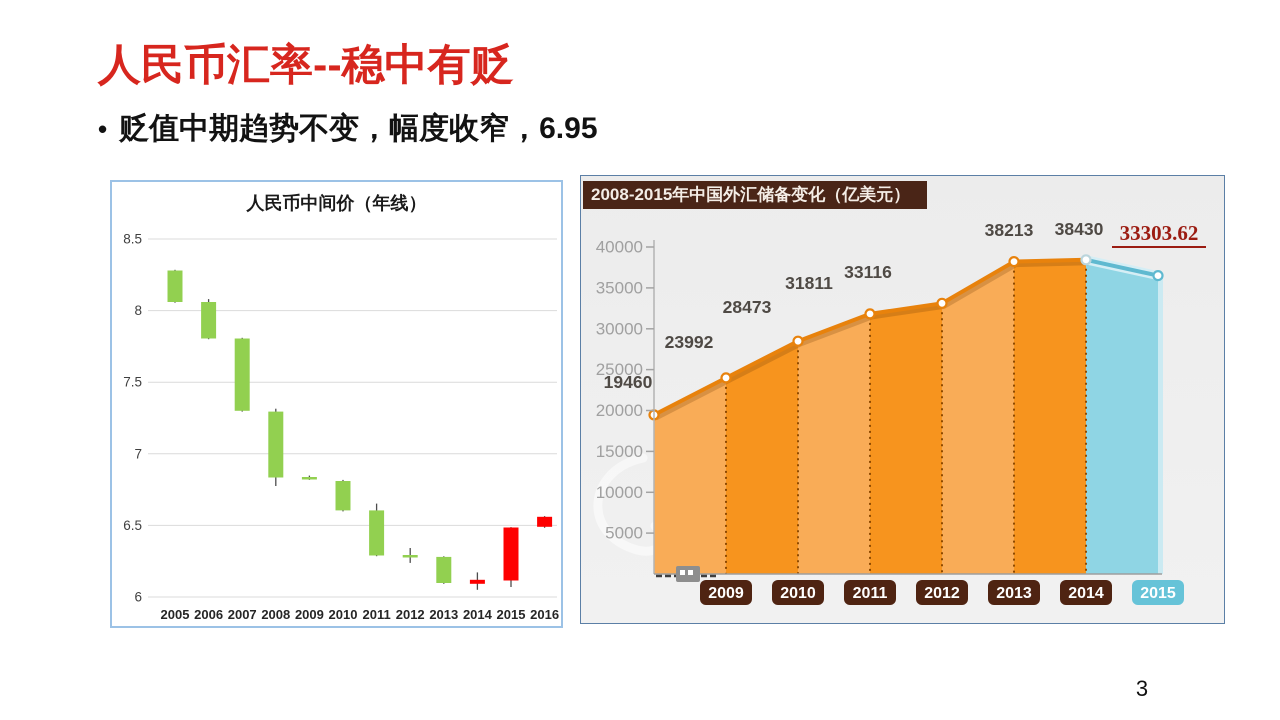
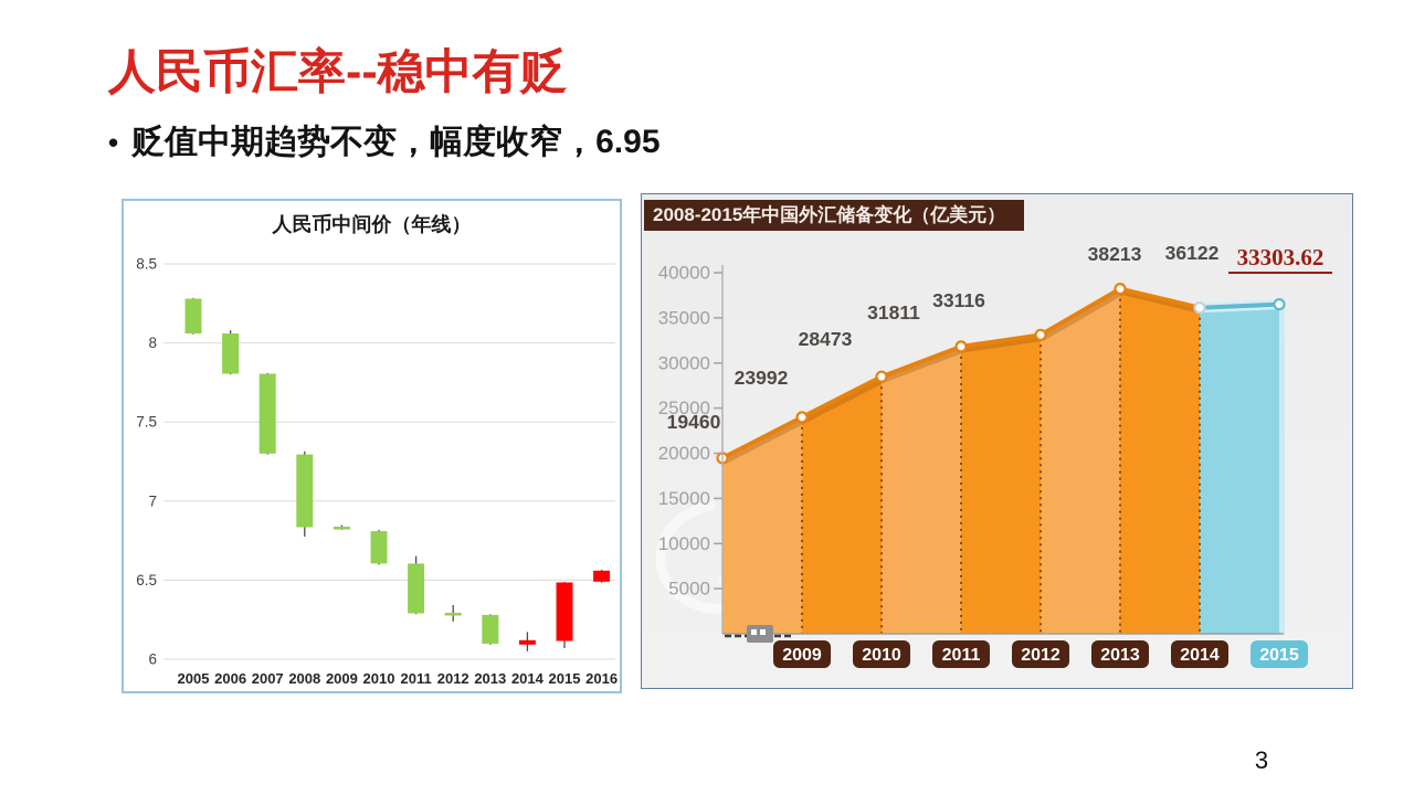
2008-2015年中国外汇储备变化（亿美元）/2014: 38430 -> 36122
